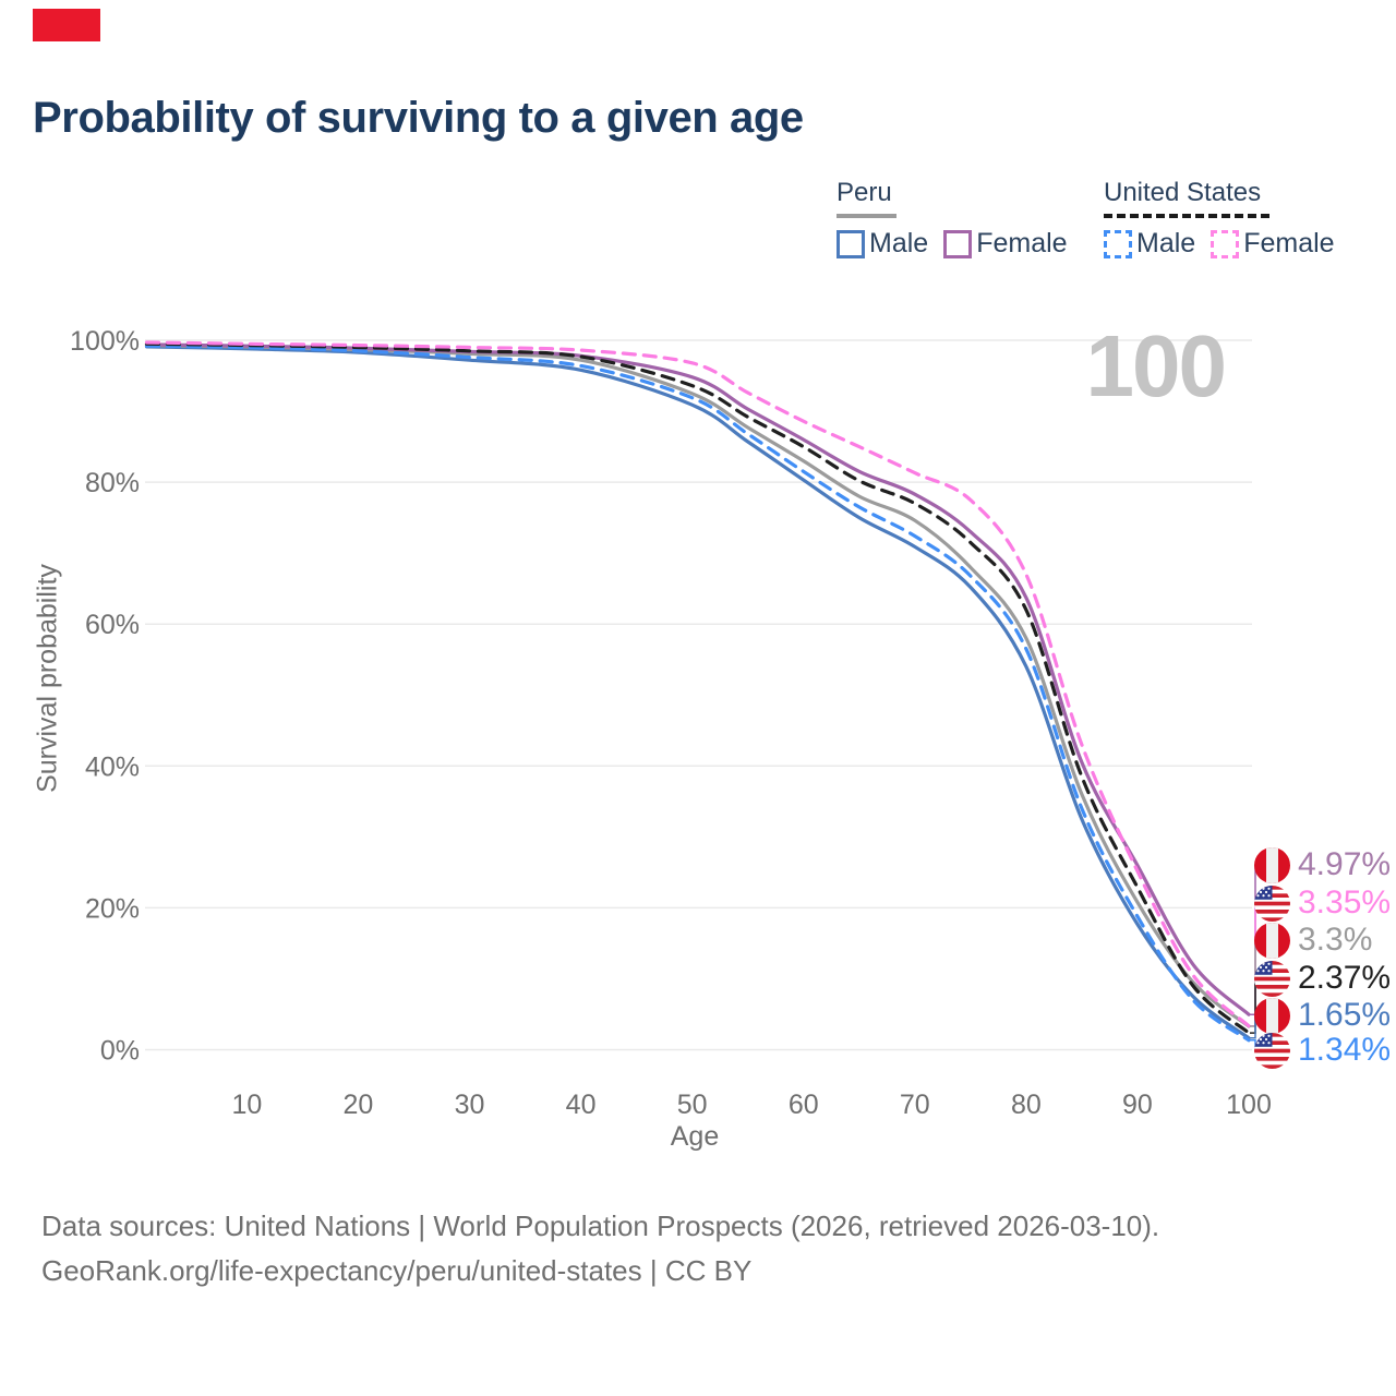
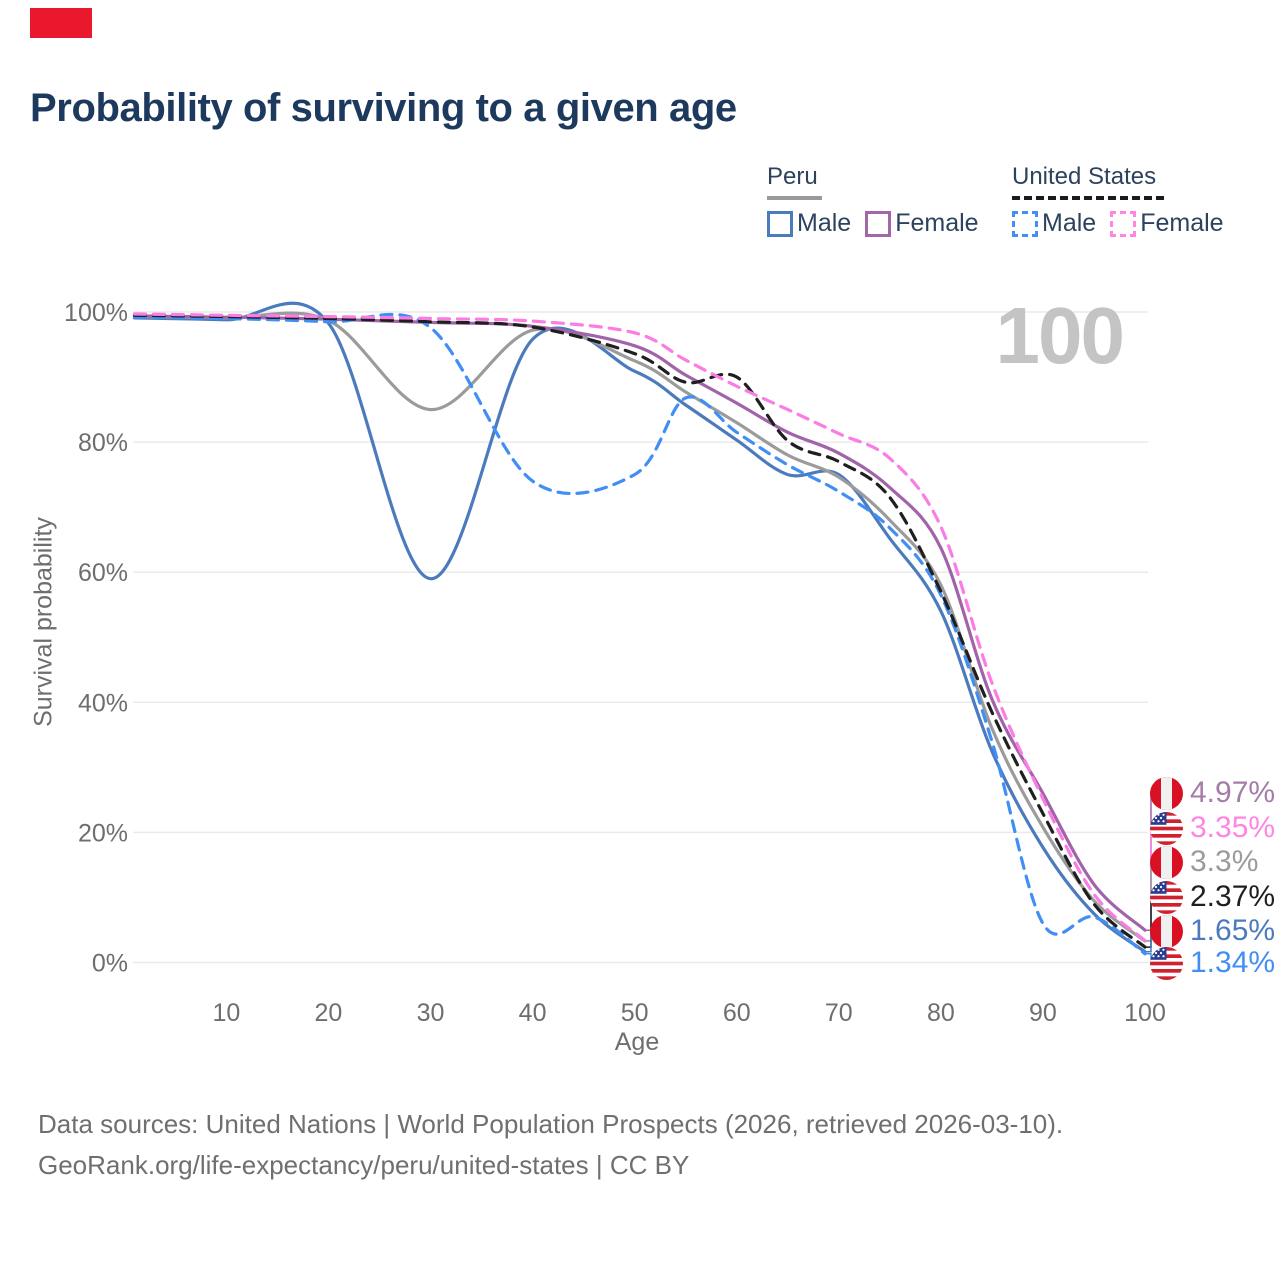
Peru Male/30: 97% -> 59%
Peru/30: 98% -> 85%
United States Male/40: 96% -> 74%
United States Male/50: 92% -> 75%
United States/60: 85% -> 90%
Peru Male/70: 71% -> 75%
United States/80: 62% -> 57%
United States Male/90: 19% -> 6%
